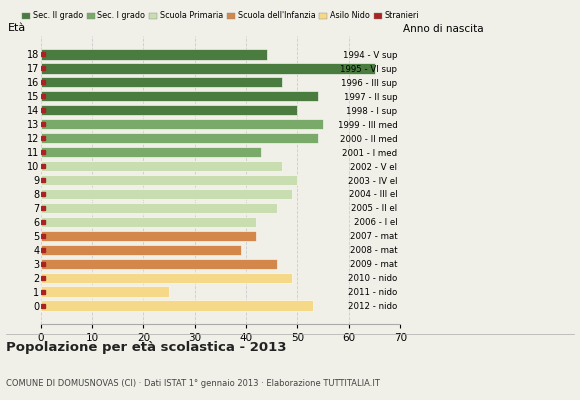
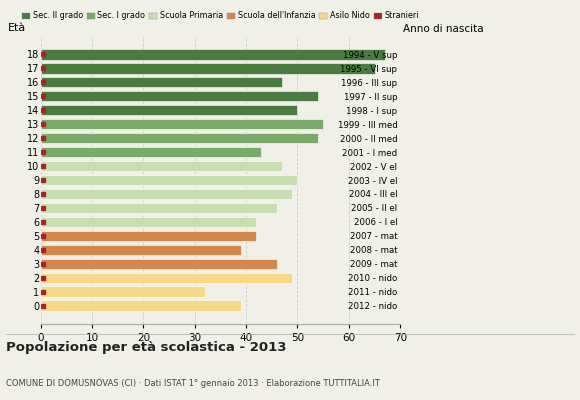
18: 44 -> 67
1: 25 -> 32
0: 53 -> 39
